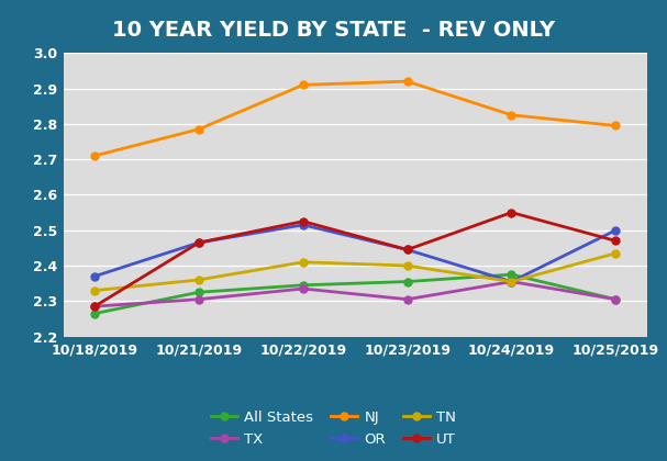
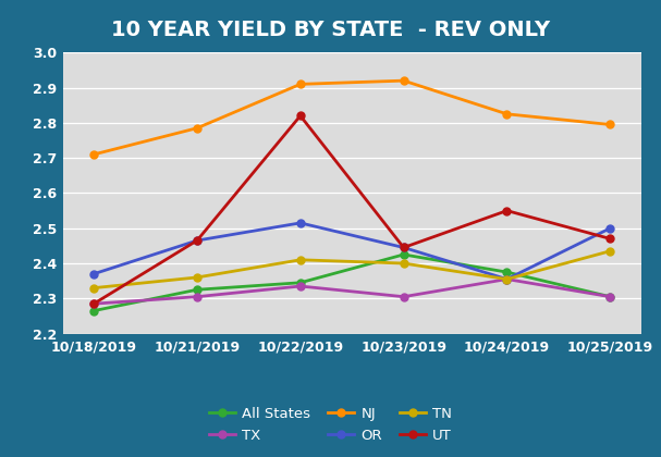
UT/10/22/2019: 2.525 -> 2.820
All States/10/23/2019: 2.355 -> 2.425
